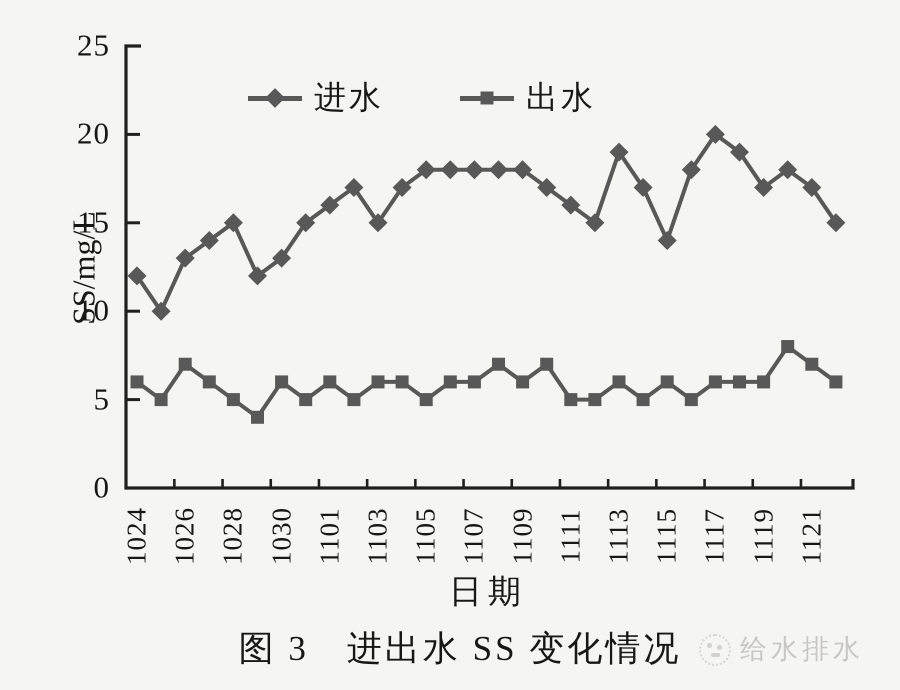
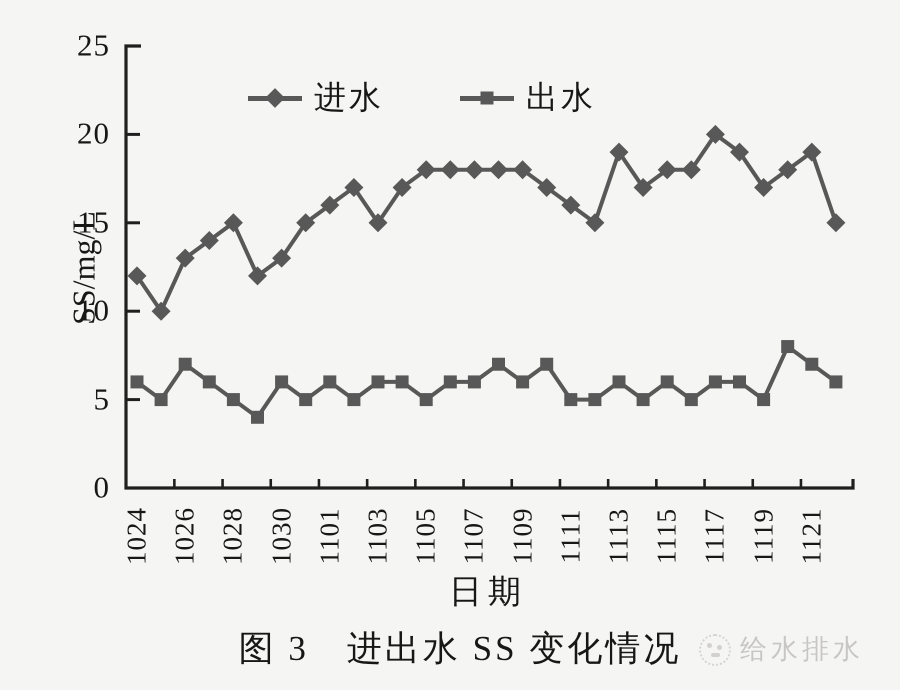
进水/1115: 14 -> 18
出水/1119: 6 -> 5
进水/1121: 17 -> 19
